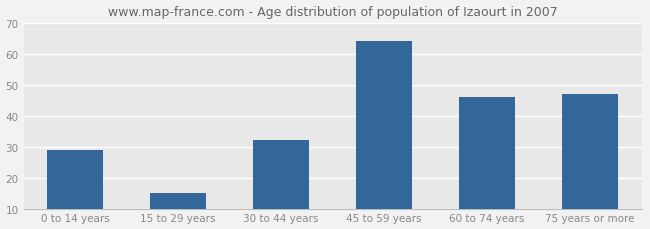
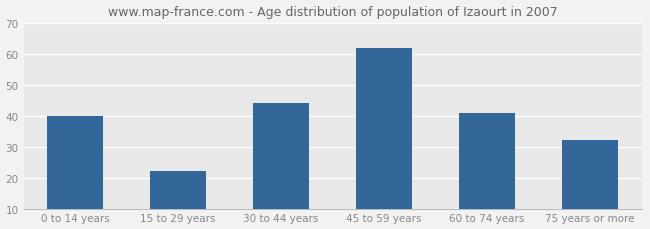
0 to 14 years: 29 -> 40
15 to 29 years: 15 -> 22
30 to 44 years: 32 -> 44
45 to 59 years: 64 -> 62
60 to 74 years: 46 -> 41
75 years or more: 47 -> 32
